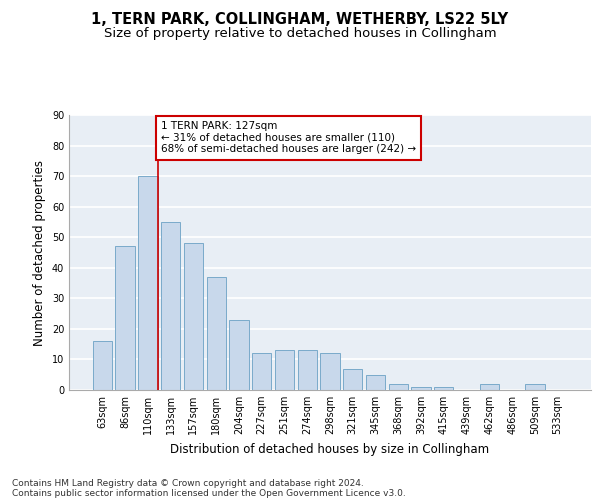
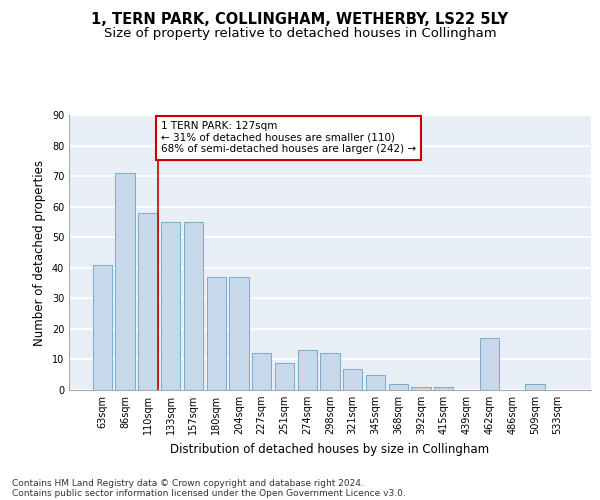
63sqm: 16 -> 41
86sqm: 47 -> 71
110sqm: 70 -> 58
157sqm: 48 -> 55
204sqm: 23 -> 37
251sqm: 13 -> 9
462sqm: 2 -> 17
